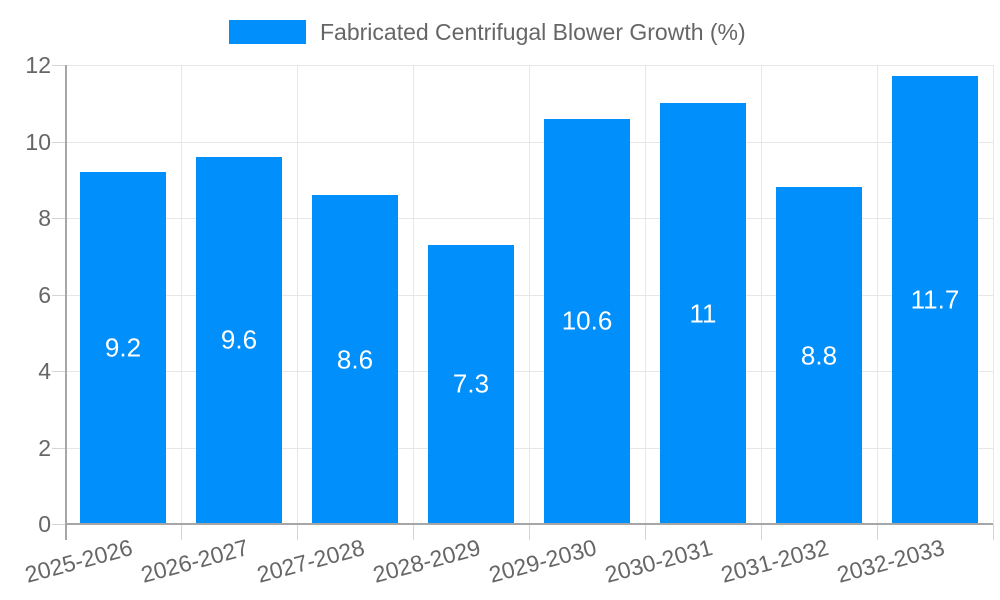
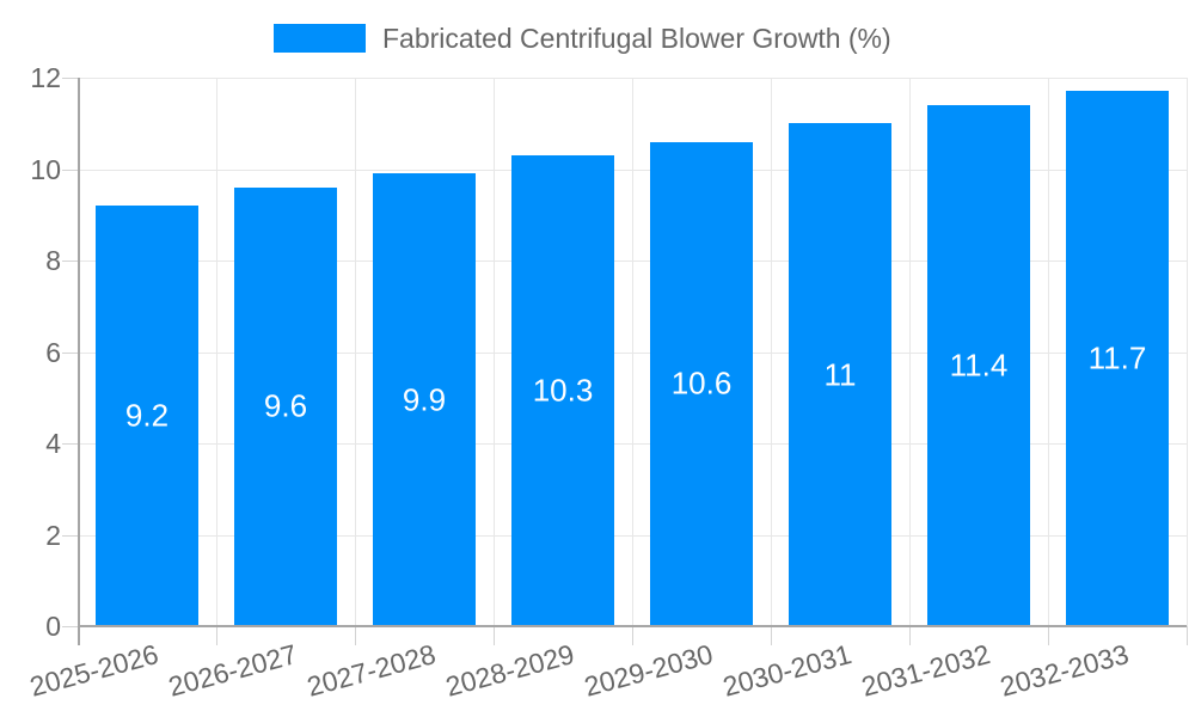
2027-2028: 8.6 -> 9.9
2028-2029: 7.3 -> 10.3
2031-2032: 8.8 -> 11.4
